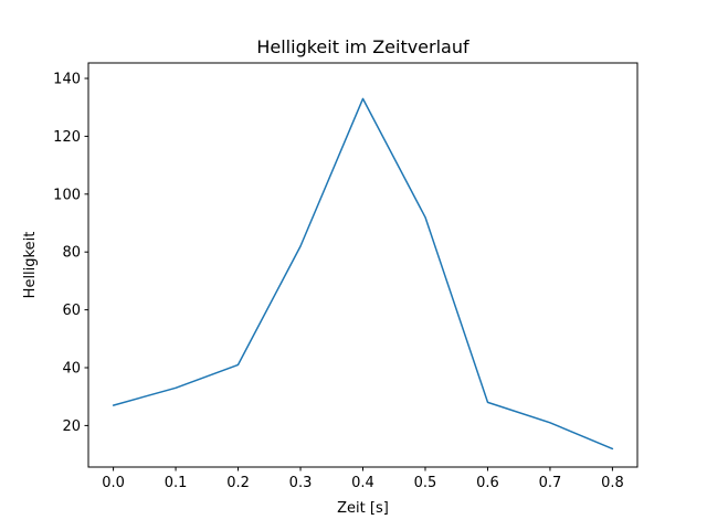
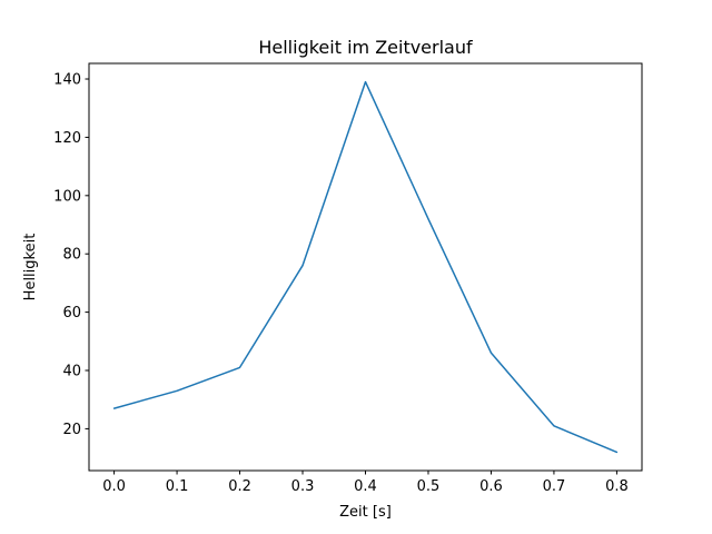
0.3: 82 -> 76
0.4: 133 -> 139
0.6: 28 -> 46
